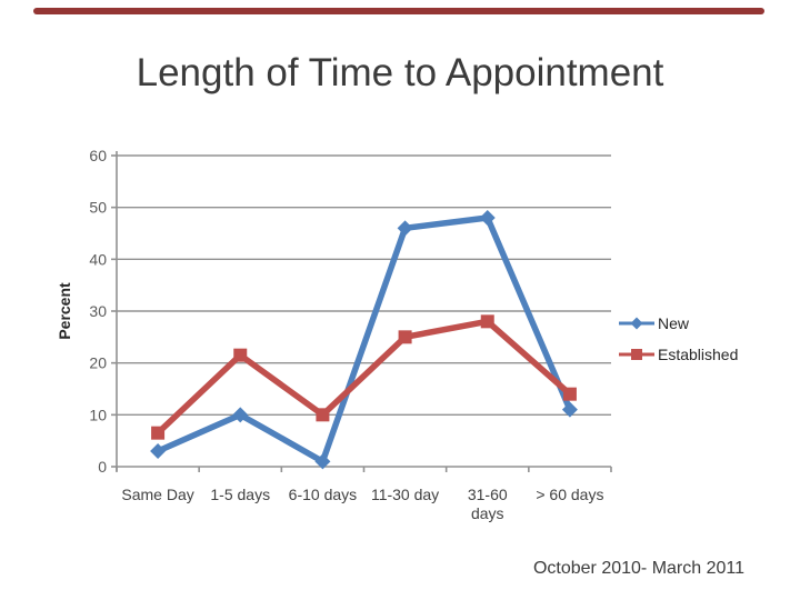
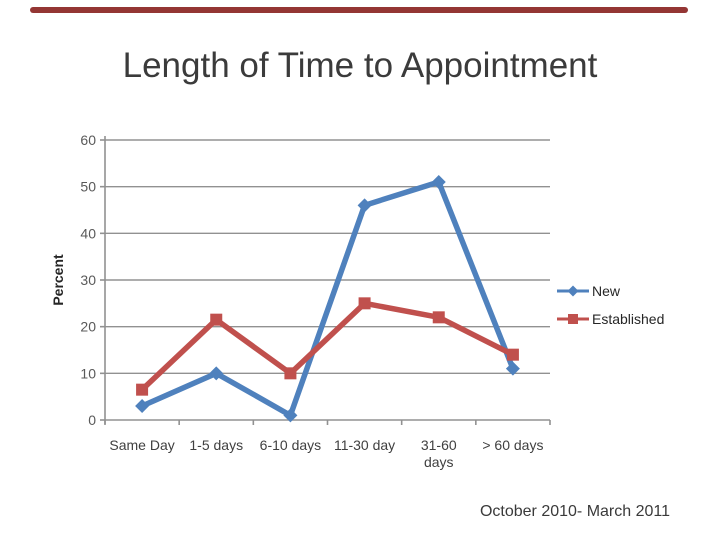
New/31-60 days: 48 -> 51
Established/31-60 days: 28 -> 22
